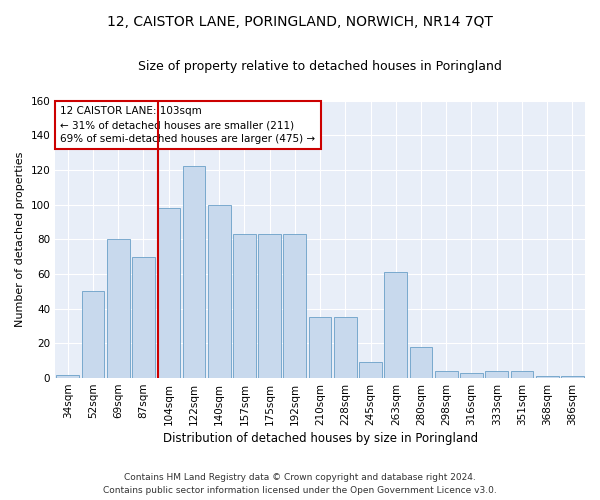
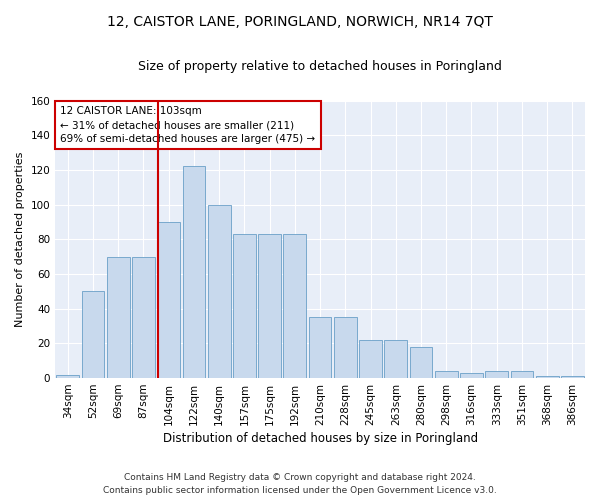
69sqm: 80 -> 70
104sqm: 98 -> 90
245sqm: 9 -> 22
263sqm: 61 -> 22
